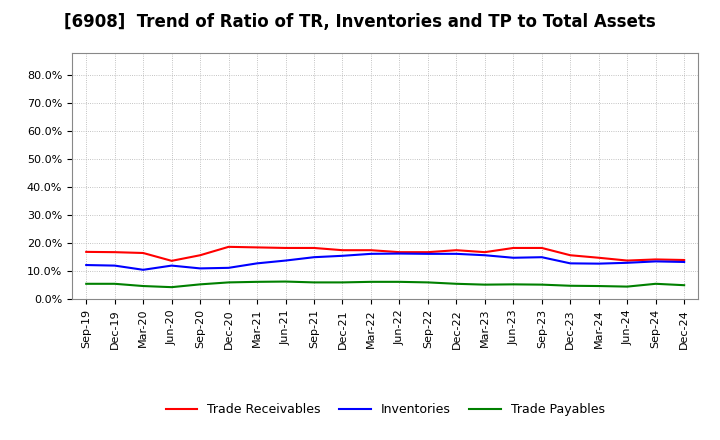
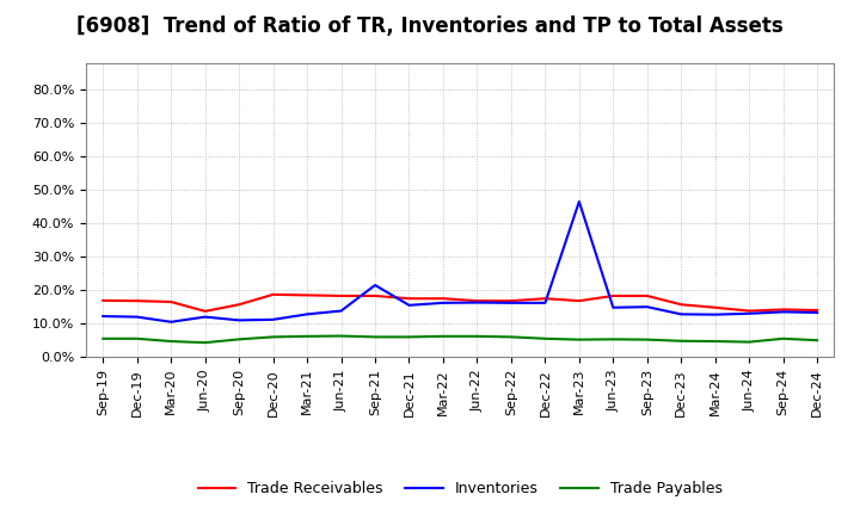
Inventories/Sep-21: 15.0% -> 21.5%
Inventories/Mar-23: 15.7% -> 46.5%
